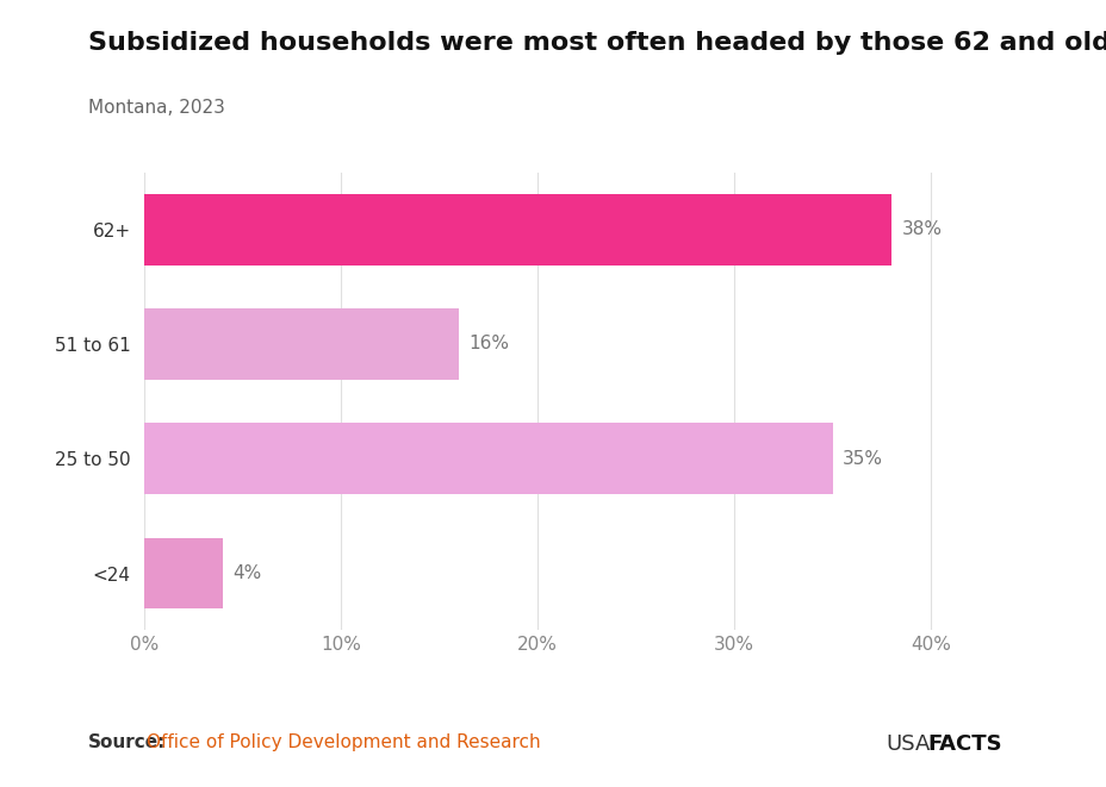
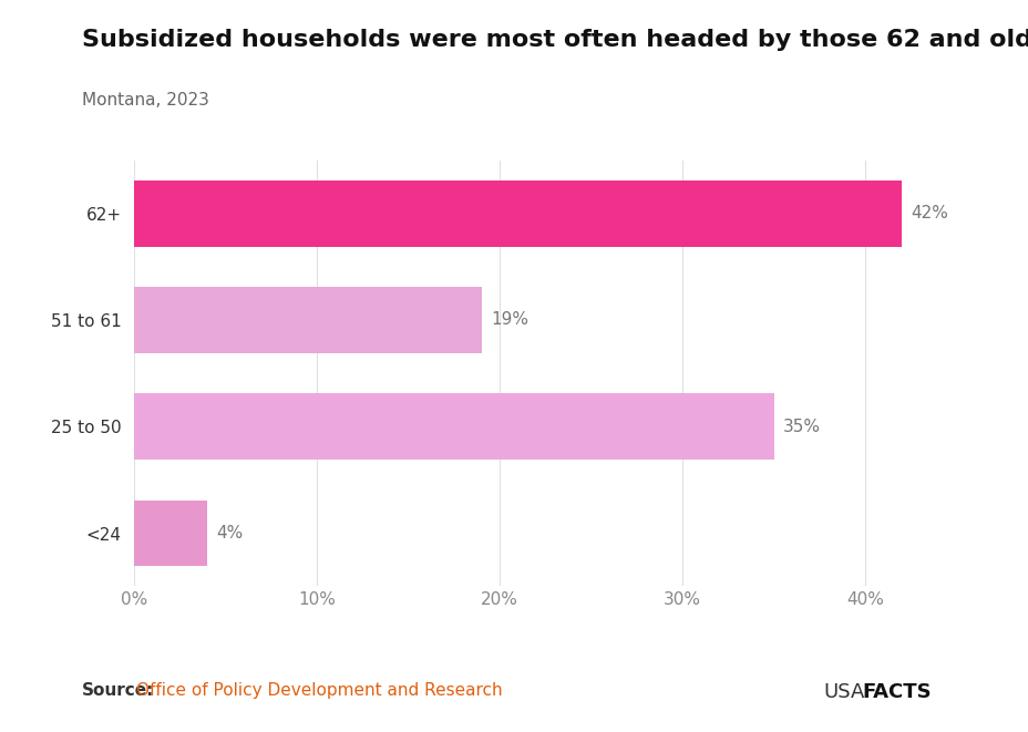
62+: 38% -> 42%
51 to 61: 16% -> 19%
